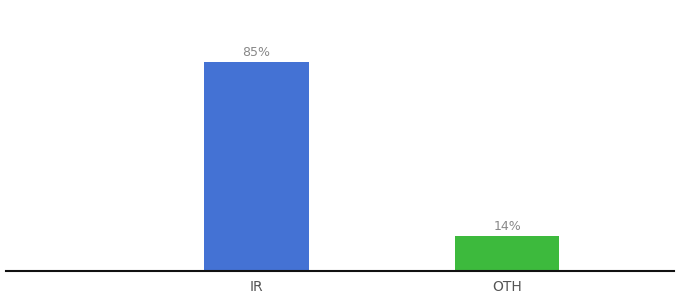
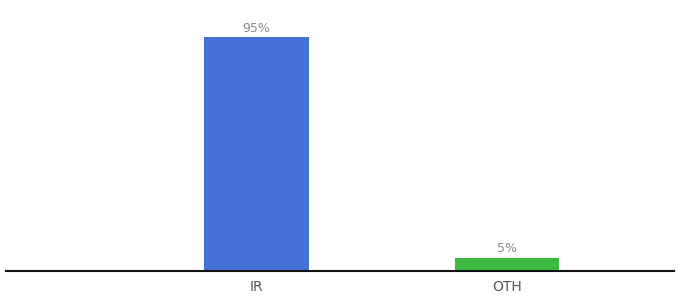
IR: 85% -> 95%
OTH: 14% -> 5%
